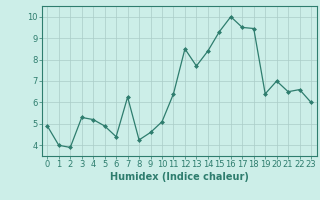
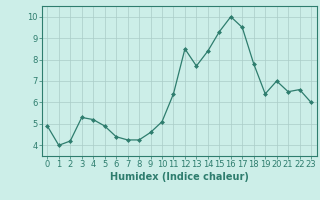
2: 3.90 -> 4.20
7: 6.25 -> 4.25
18: 9.45 -> 7.80
